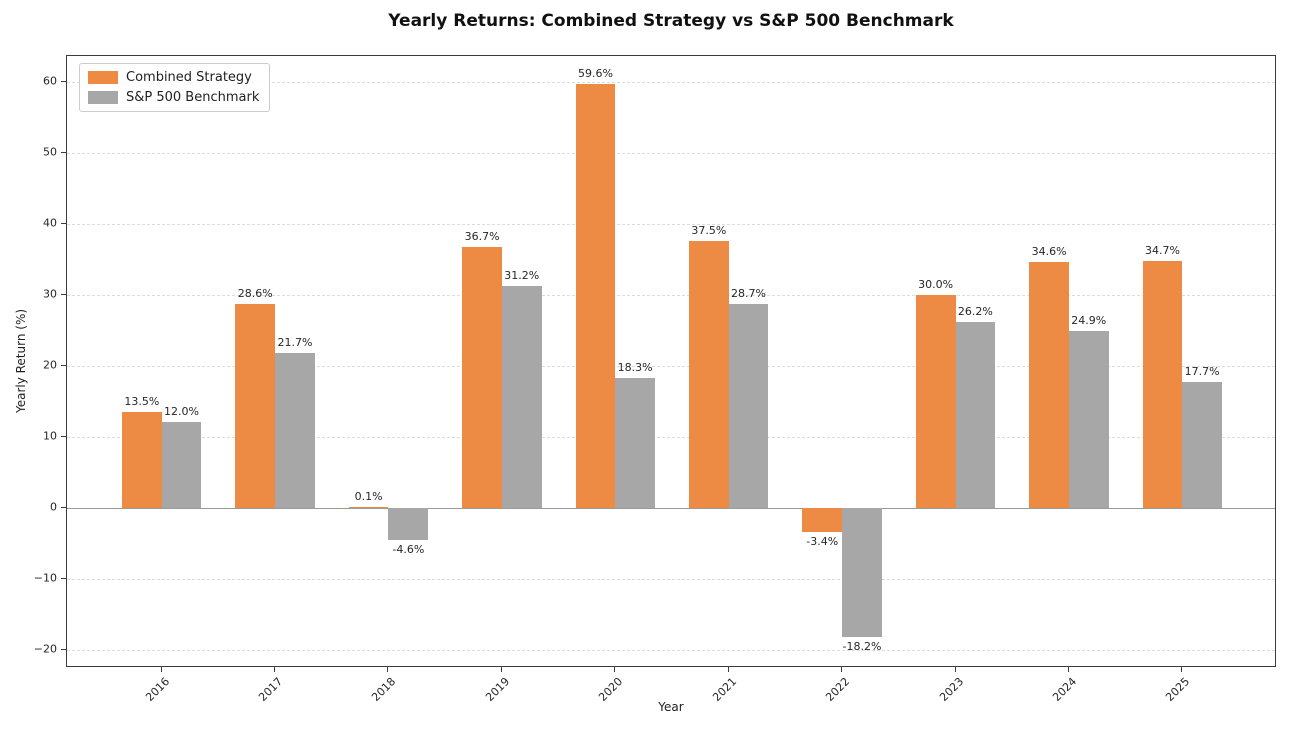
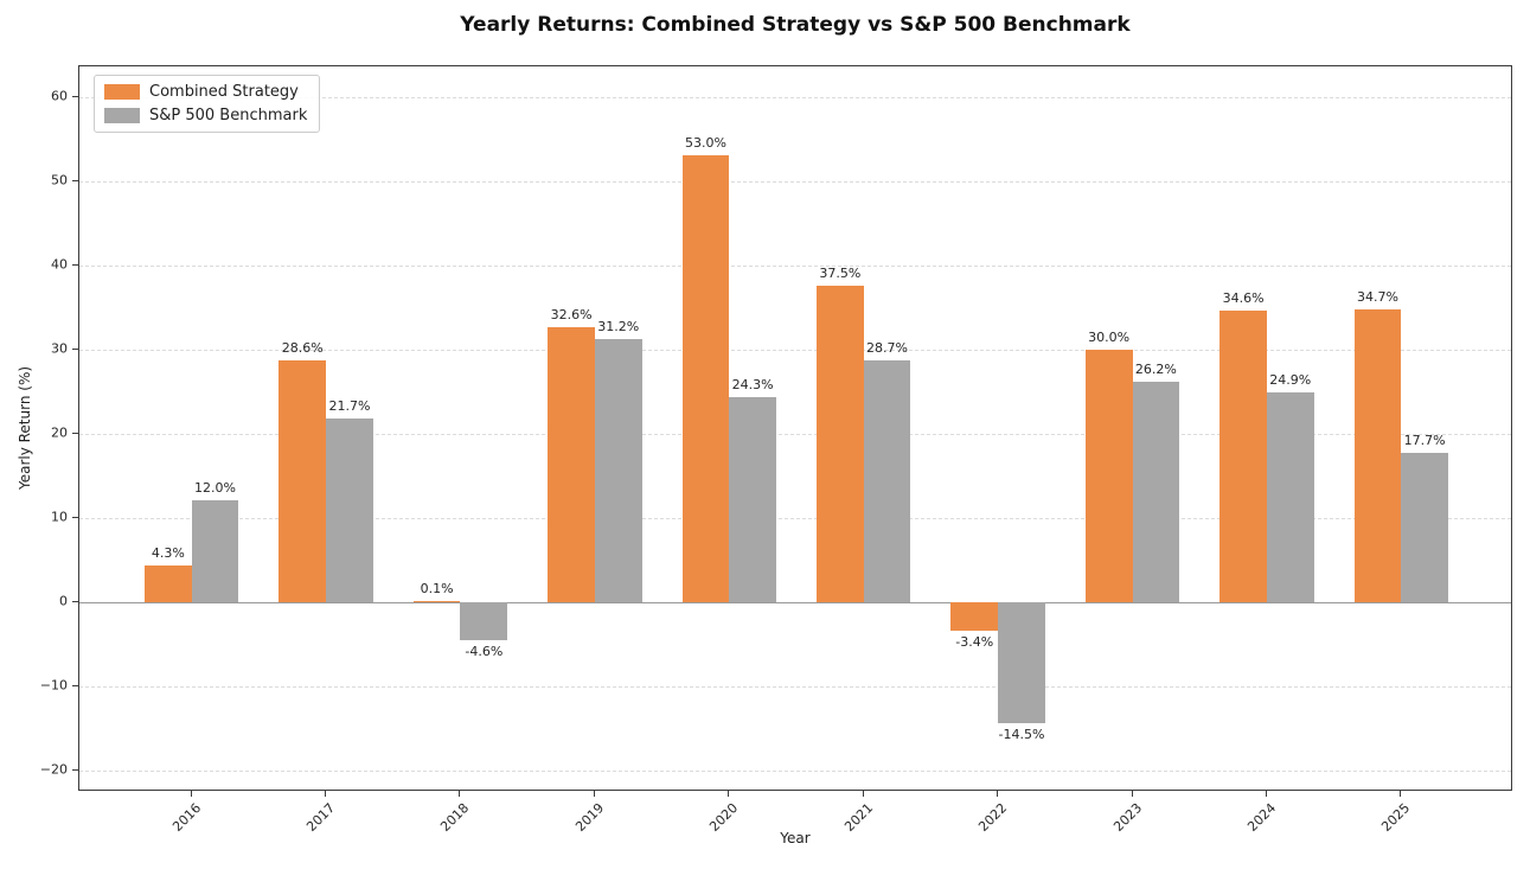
Combined Strategy/2016: 13.5% -> 4.3%
Combined Strategy/2019: 36.7% -> 32.6%
Combined Strategy/2020: 59.6% -> 53.0%
S&P 500 Benchmark/2020: 18.3% -> 24.3%
S&P 500 Benchmark/2022: -18.2% -> -14.5%
